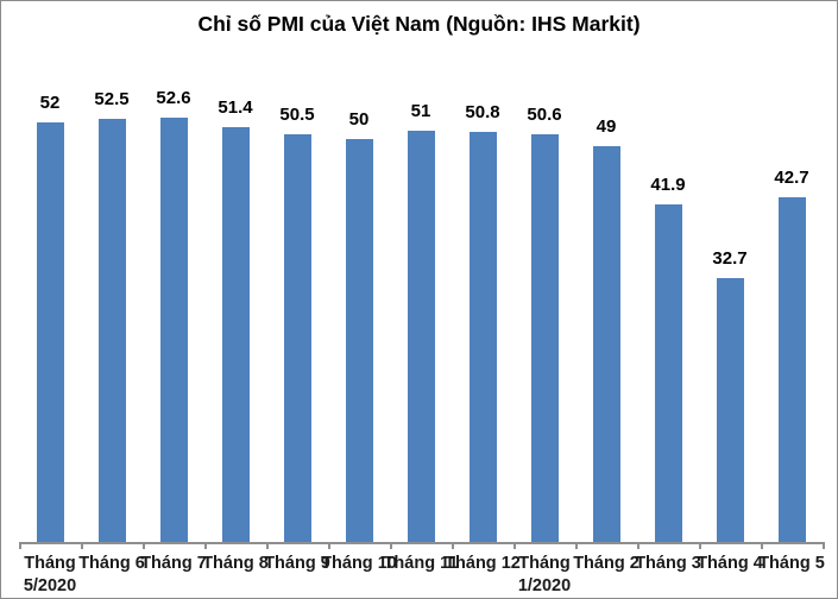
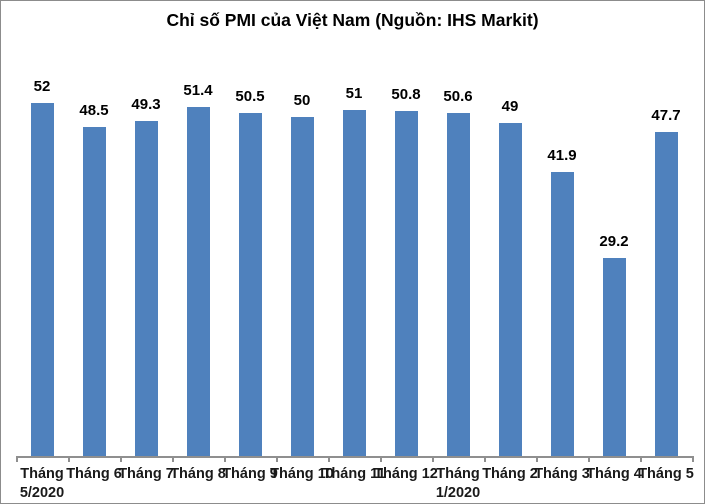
Tháng 6: 52.5 -> 48.5
Tháng 7: 52.6 -> 49.3
Tháng 4: 32.7 -> 29.2
Tháng 5: 42.7 -> 47.7
